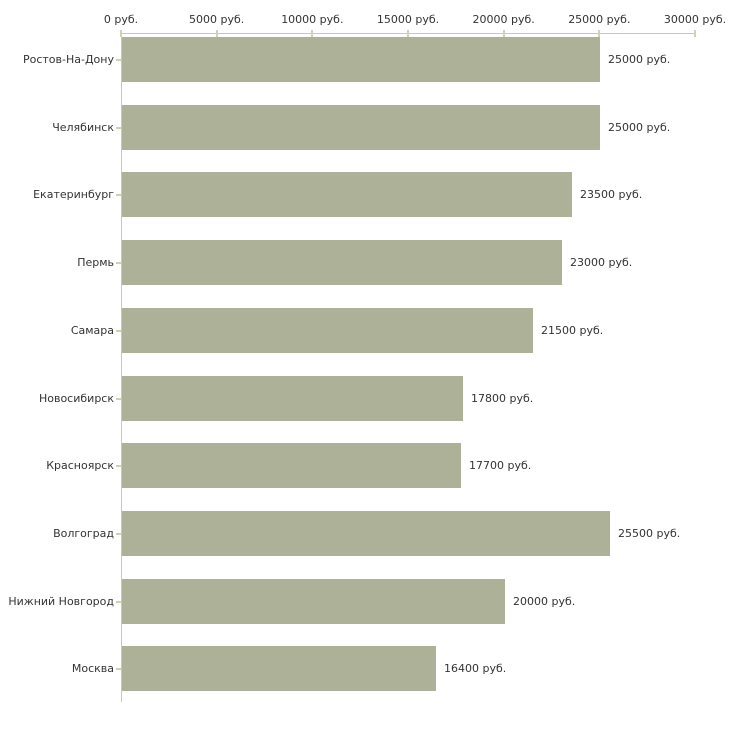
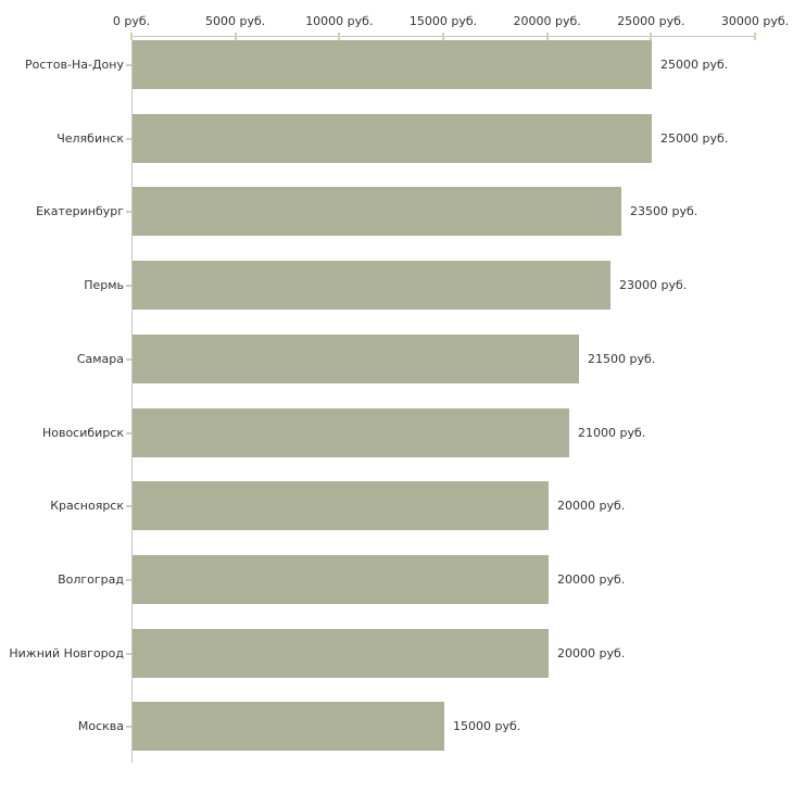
Новосибирск: 17800 -> 21000
Красноярск: 17700 -> 20000
Волгоград: 25500 -> 20000
Москва: 16400 -> 15000
